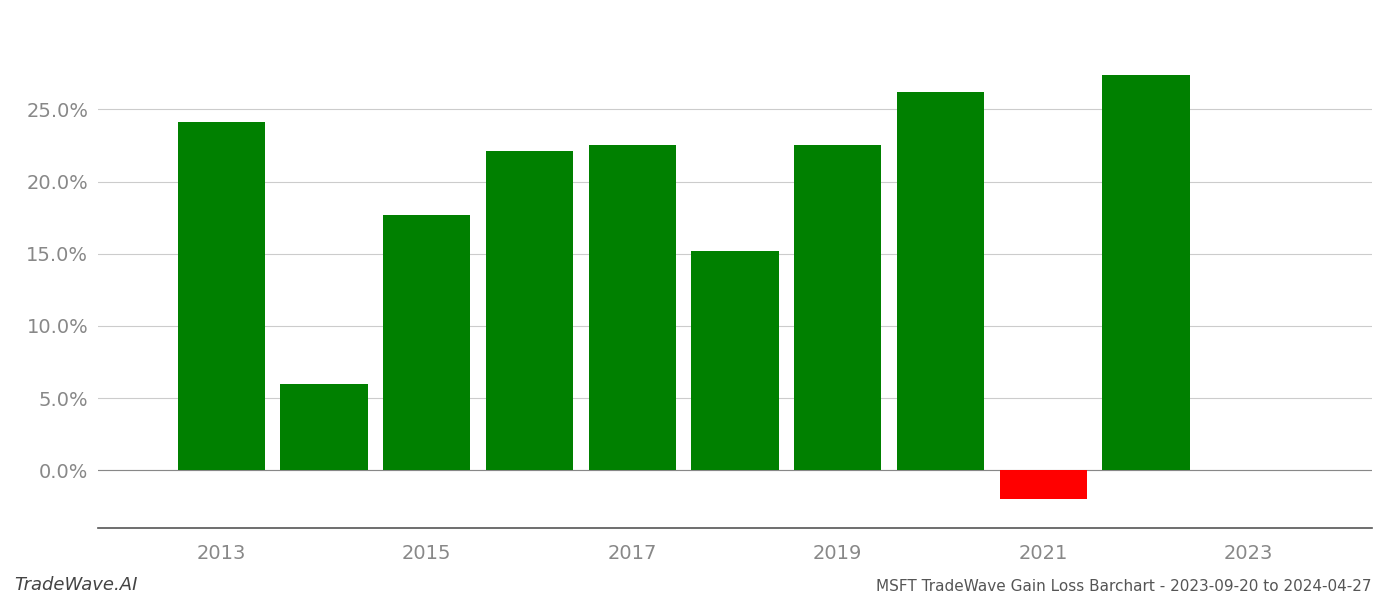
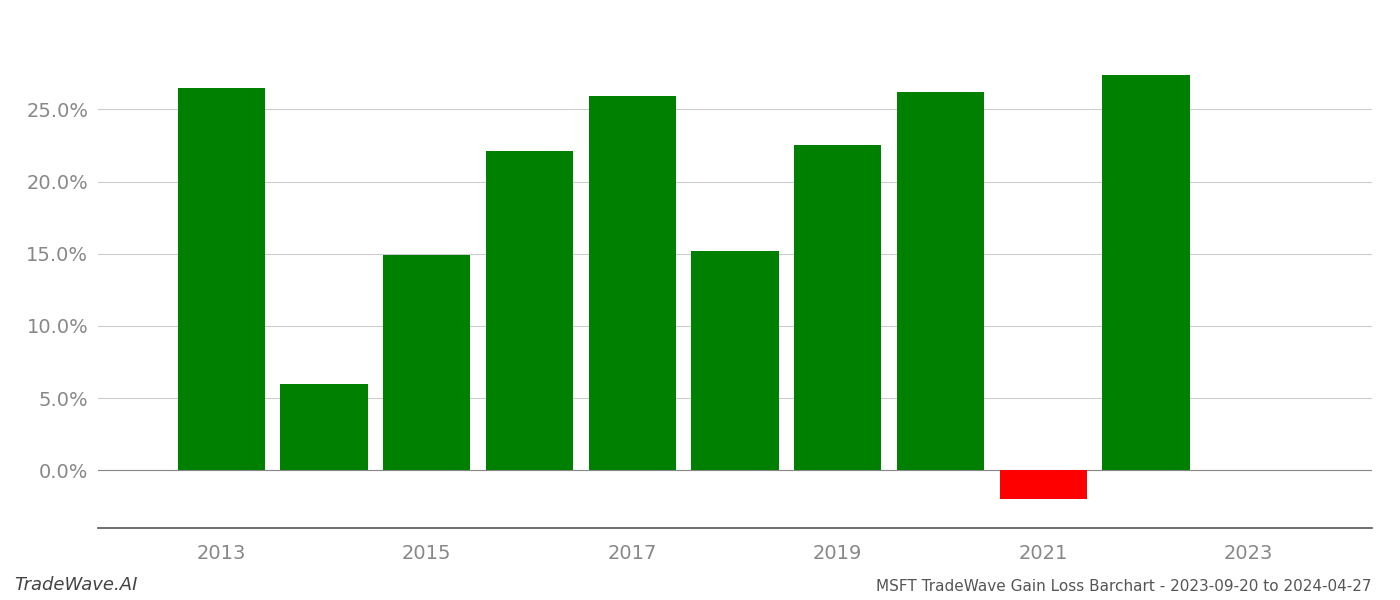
2013: 24.1% -> 26.5%
2015: 17.7% -> 14.9%
2017: 22.5% -> 25.9%
